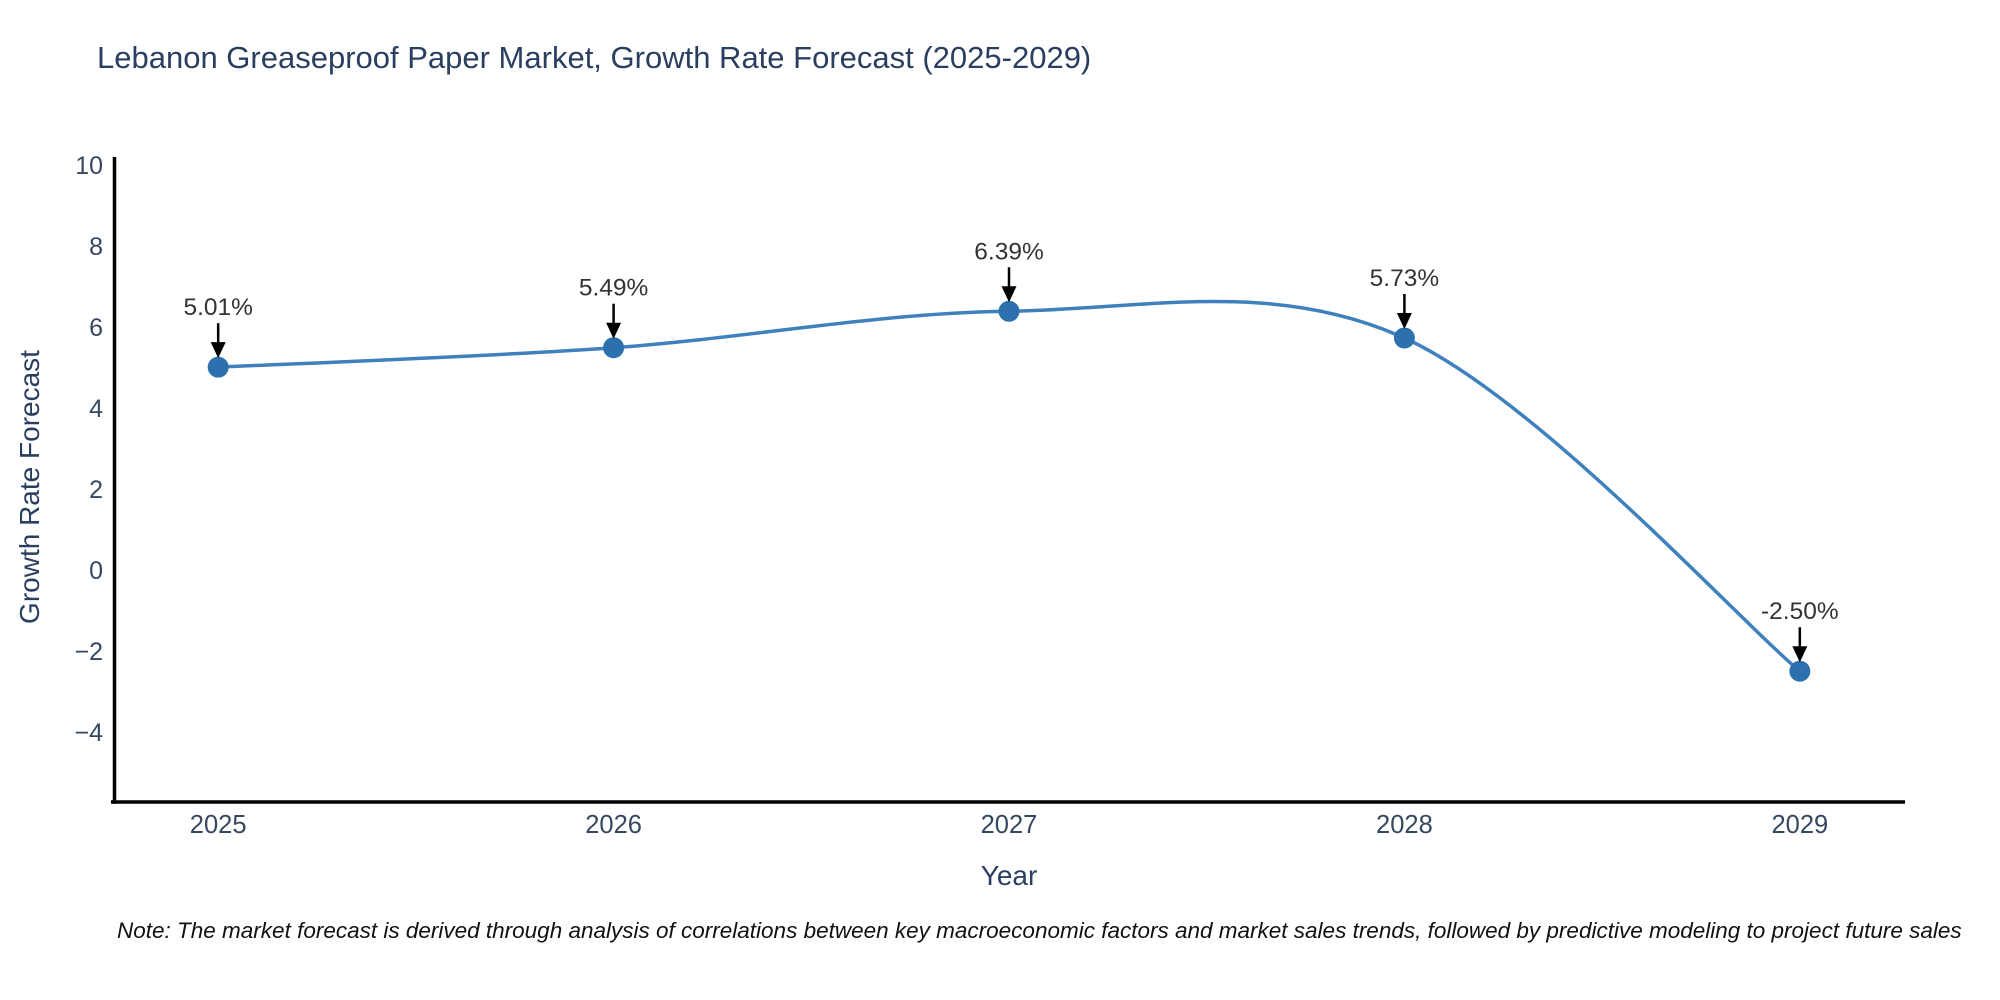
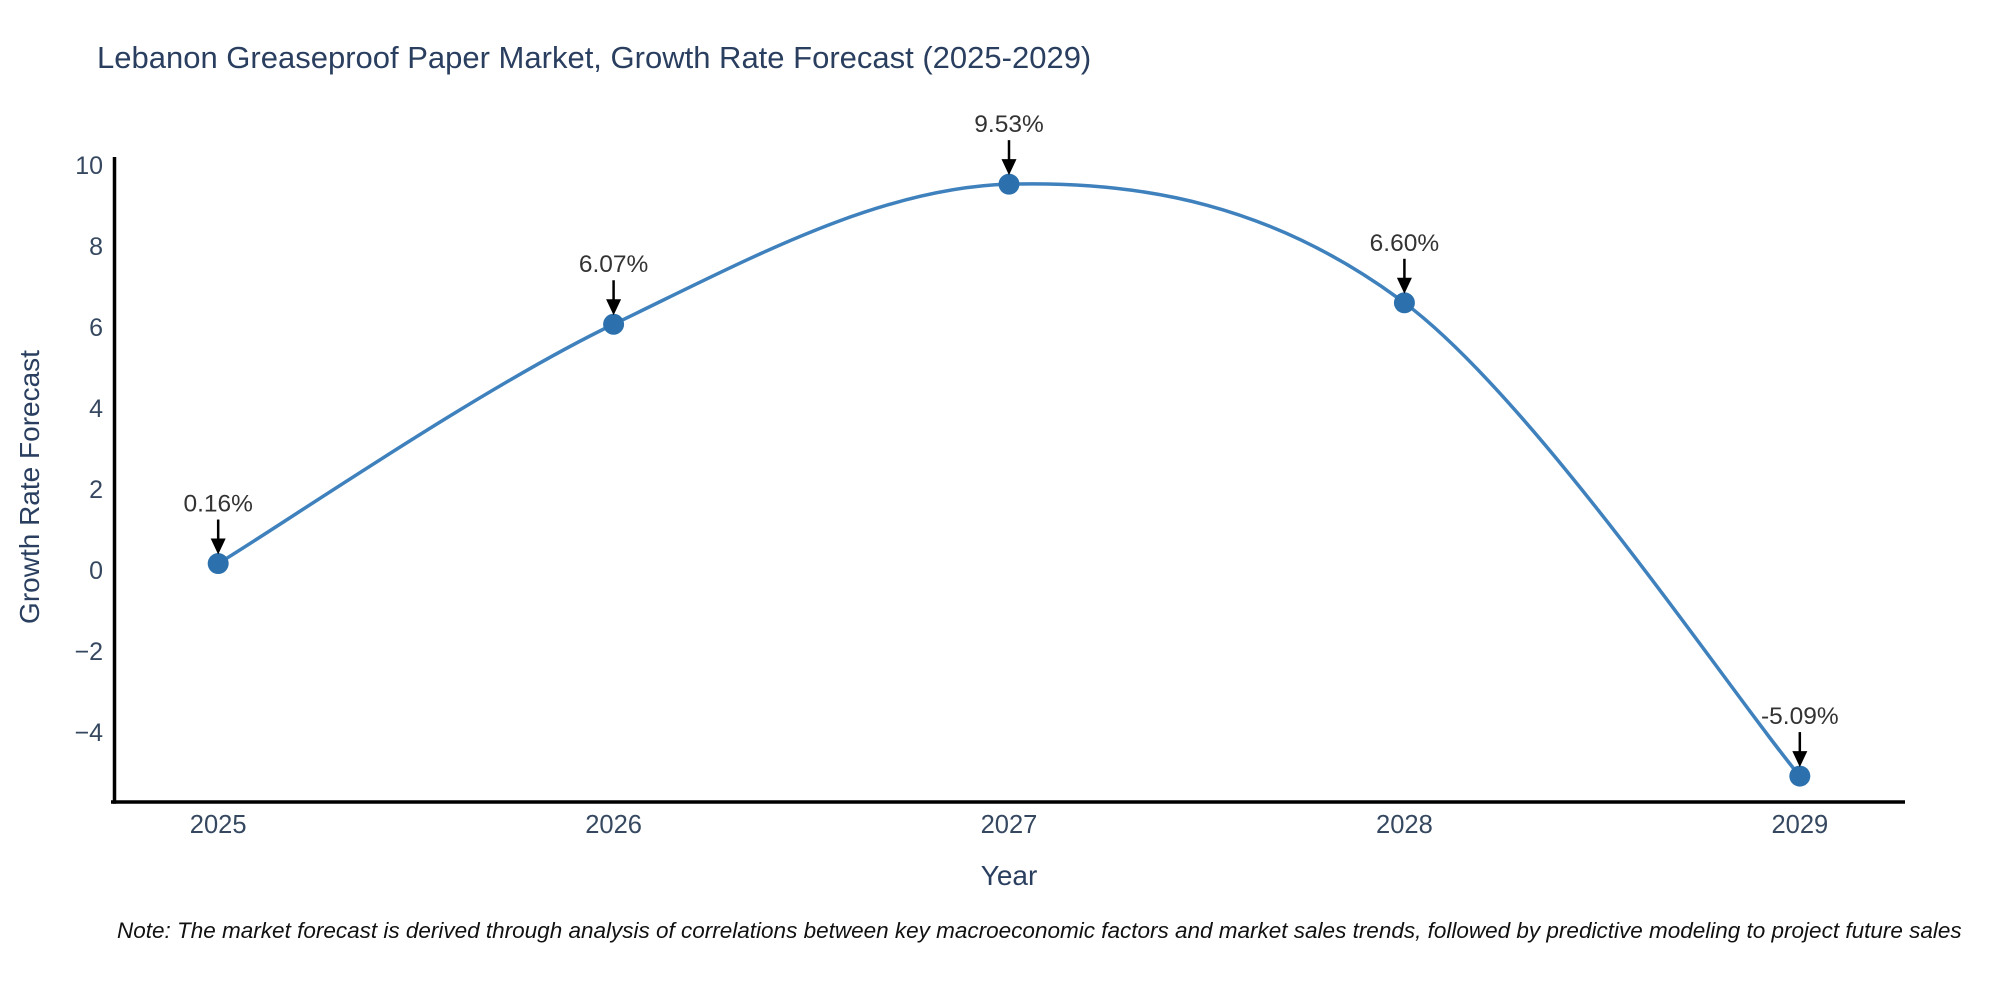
2025: 5.01% -> 0.16%
2026: 5.49% -> 6.07%
2027: 6.39% -> 9.53%
2028: 5.73% -> 6.60%
2029: -2.50% -> -5.09%
